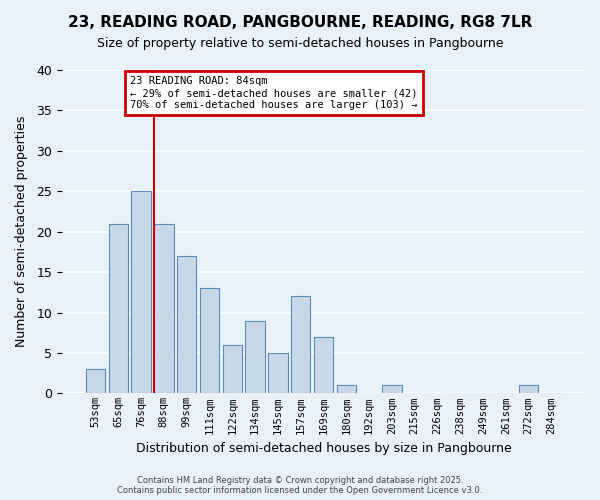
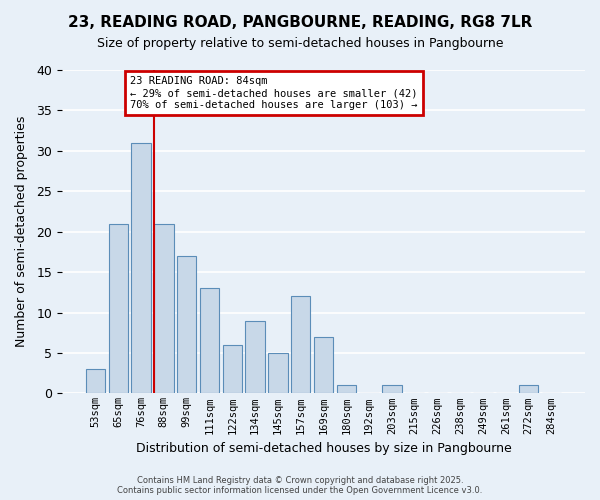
76sqm: 25 -> 31
